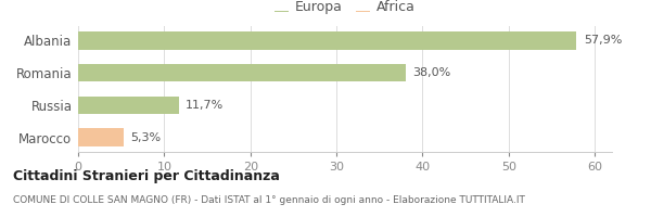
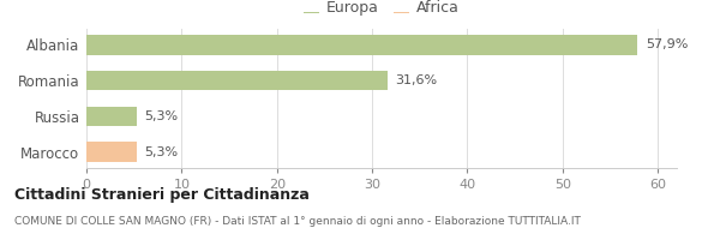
Romania: 38,0% -> 31,6%
Russia: 11,7% -> 5,3%
